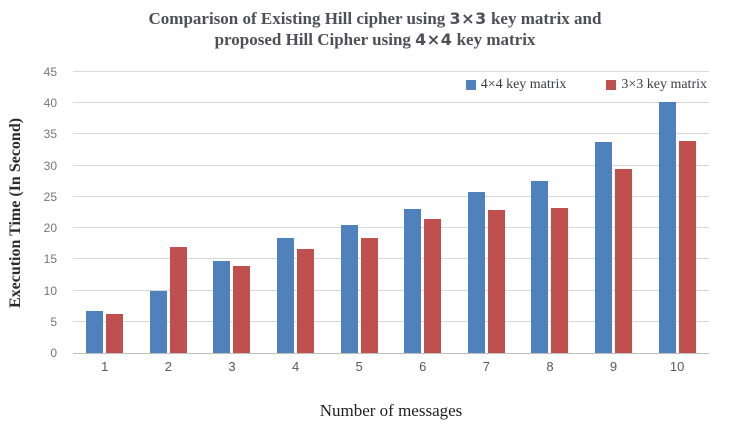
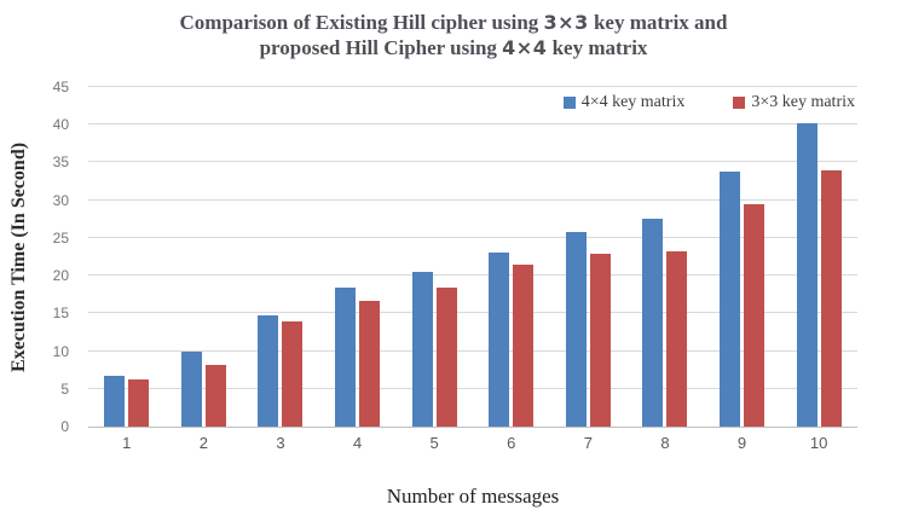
3×3 key matrix/2: 17 -> 8
